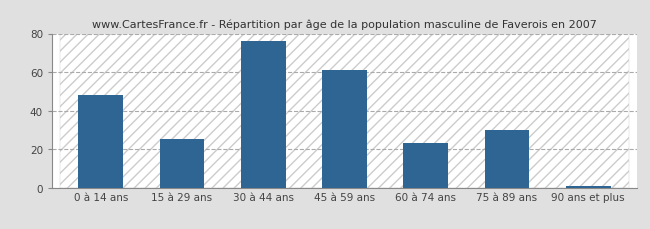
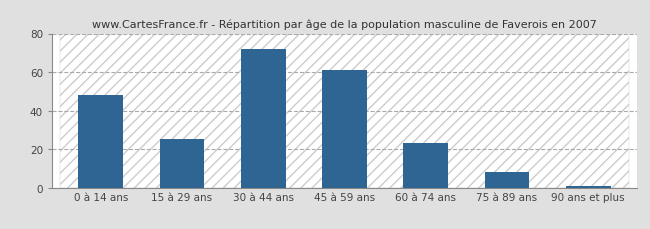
30 à 44 ans: 76 -> 72
75 à 89 ans: 30 -> 8
